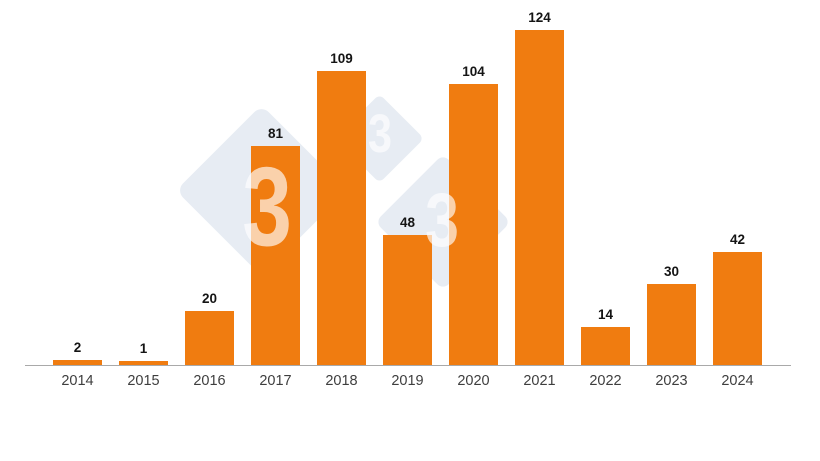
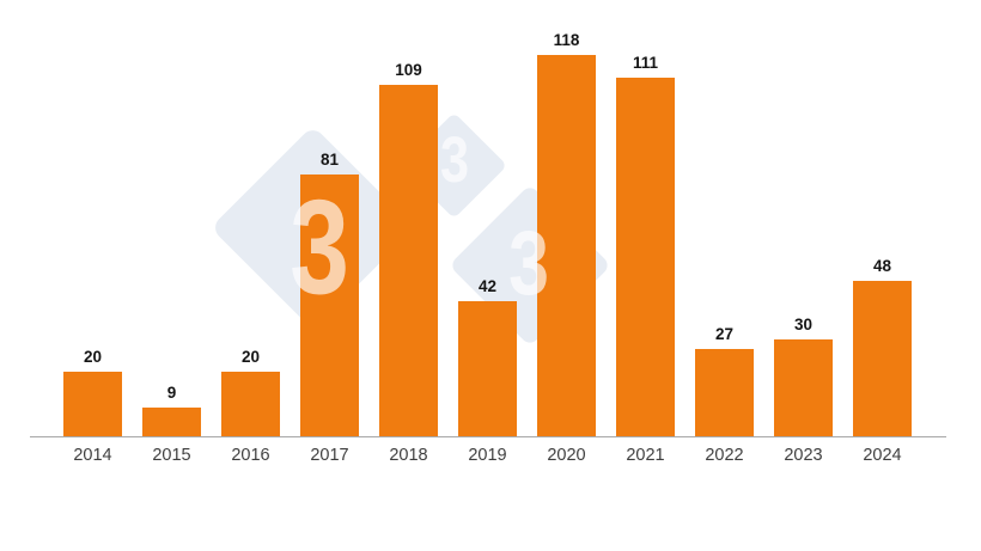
2014: 2 -> 20
2015: 1 -> 9
2019: 48 -> 42
2020: 104 -> 118
2021: 124 -> 111
2022: 14 -> 27
2024: 42 -> 48
